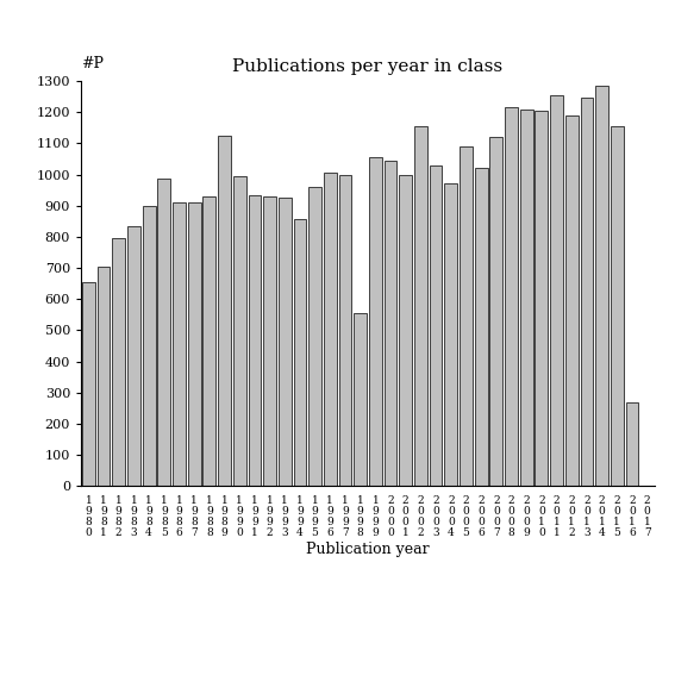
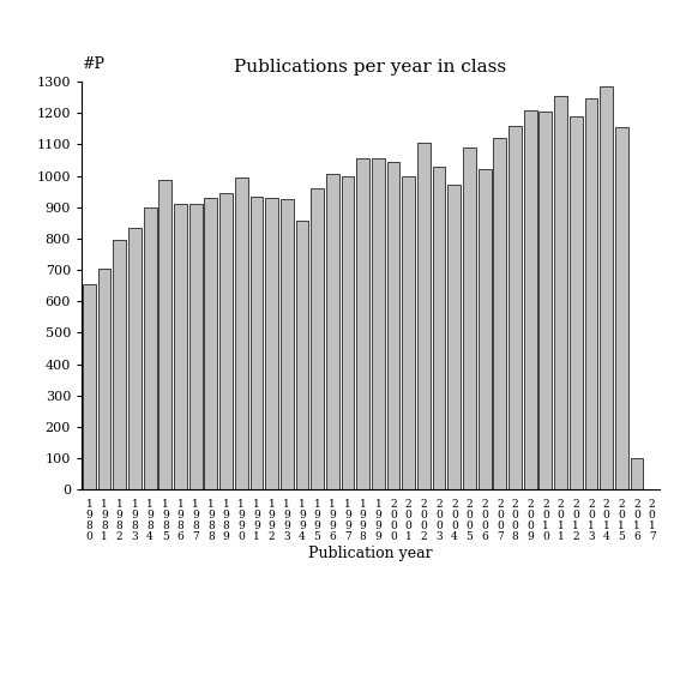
1 9 8 9: 1125 -> 945
1 9 9 8: 555 -> 1055
2 0 0 2: 1155 -> 1105
2 0 0 8: 1215 -> 1160
2 0 1 6: 270 -> 100
